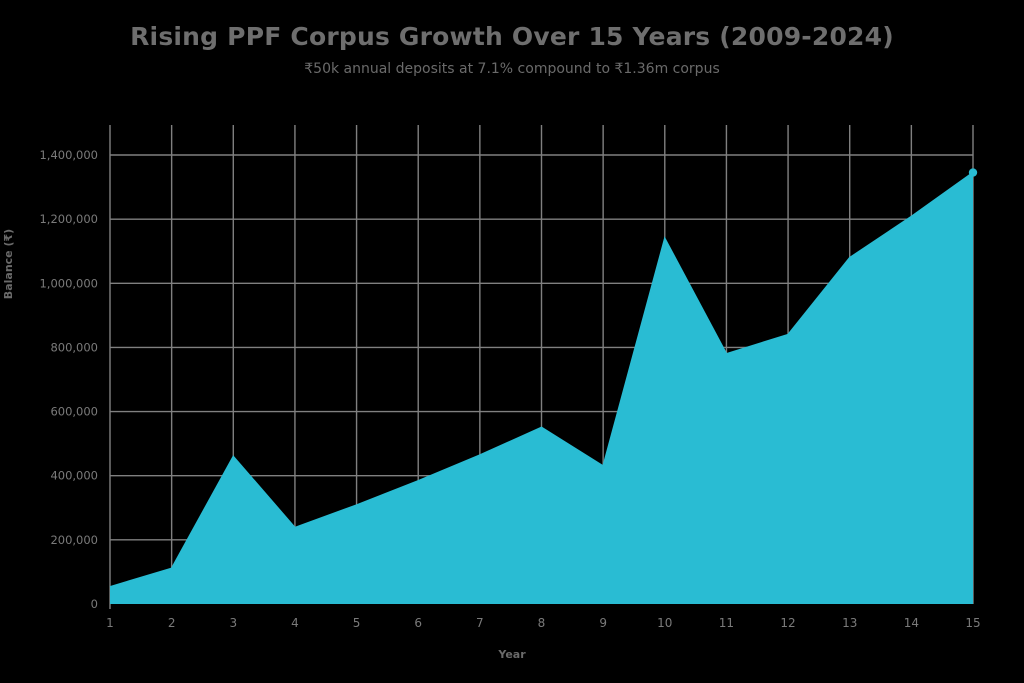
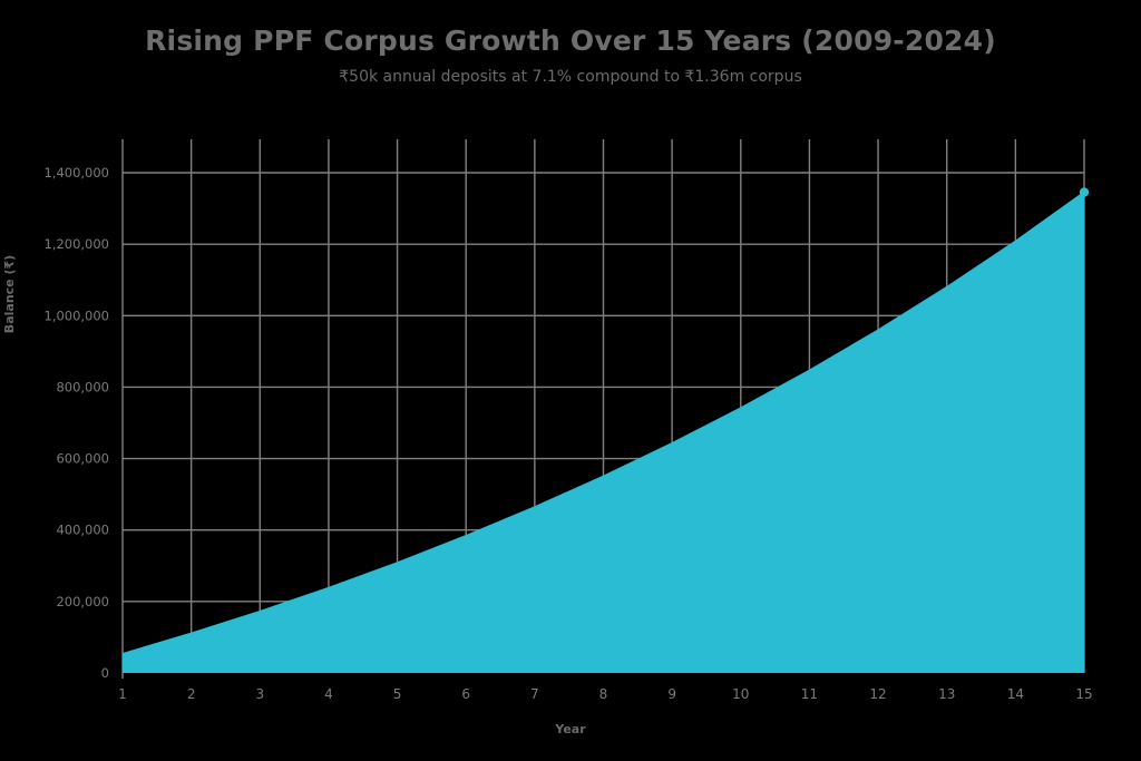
3: 460000 -> 170000
9: 430000 -> 640000
10: 1140000 -> 740000
11: 780000 -> 850000
12: 840000 -> 960000
